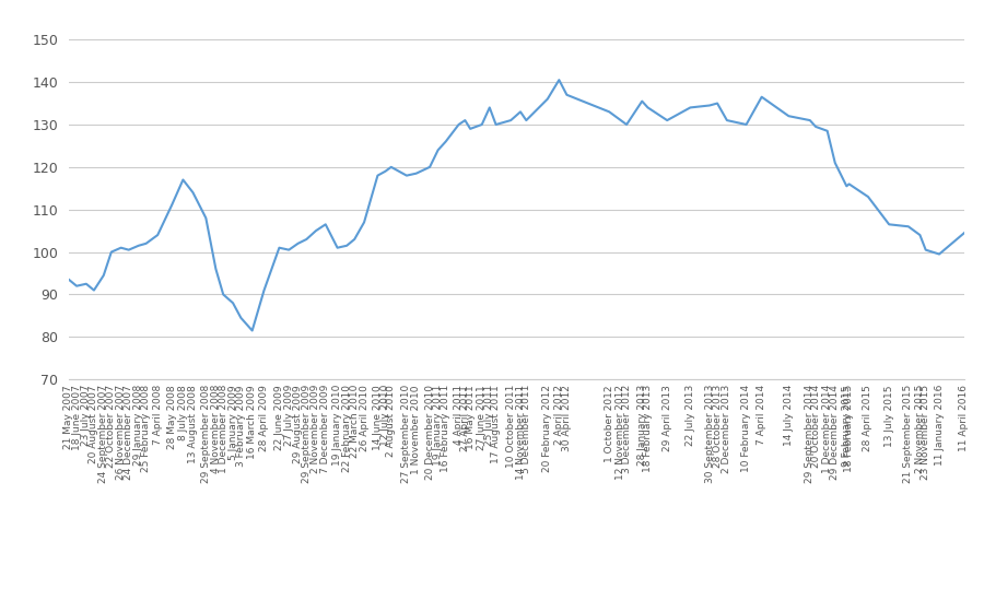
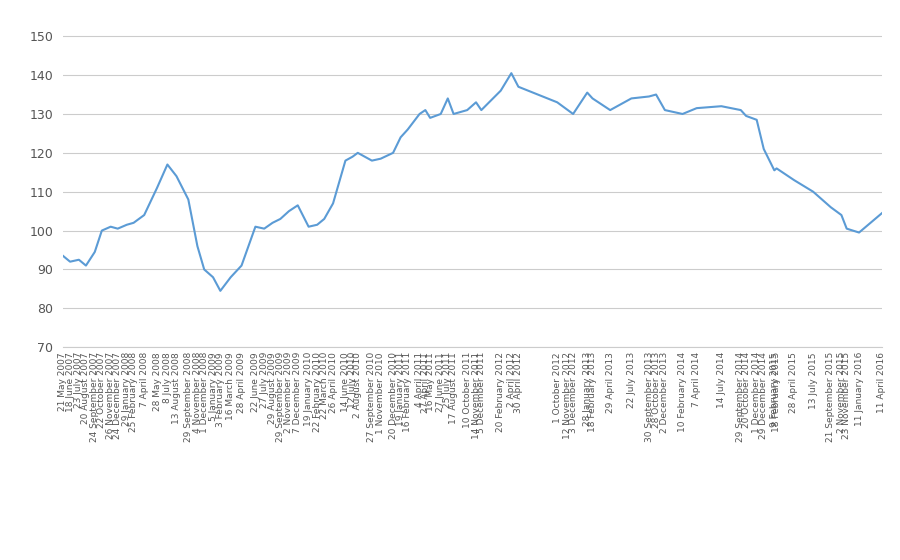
16 March 2009: 81.5 -> 88.0
7 April 2014: 136.5 -> 131.5
13 July 2015: 106.5 -> 110.0
